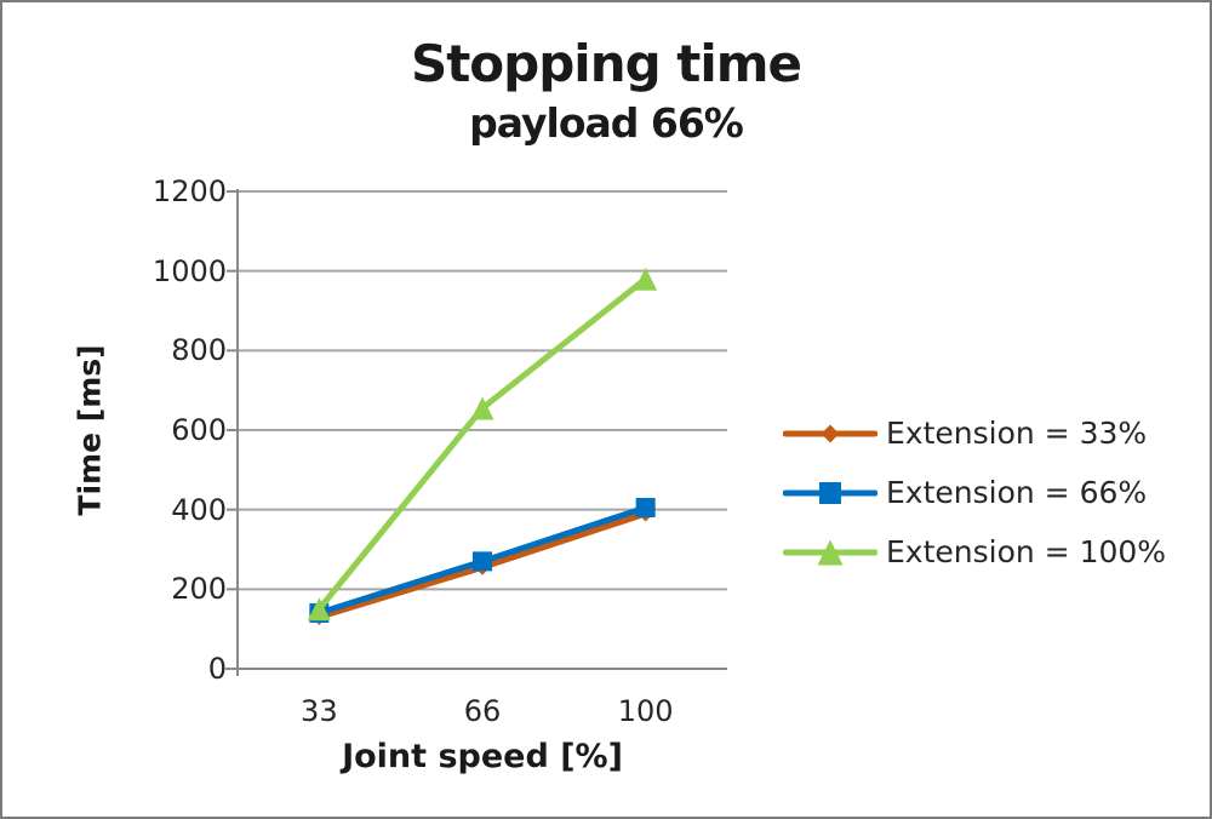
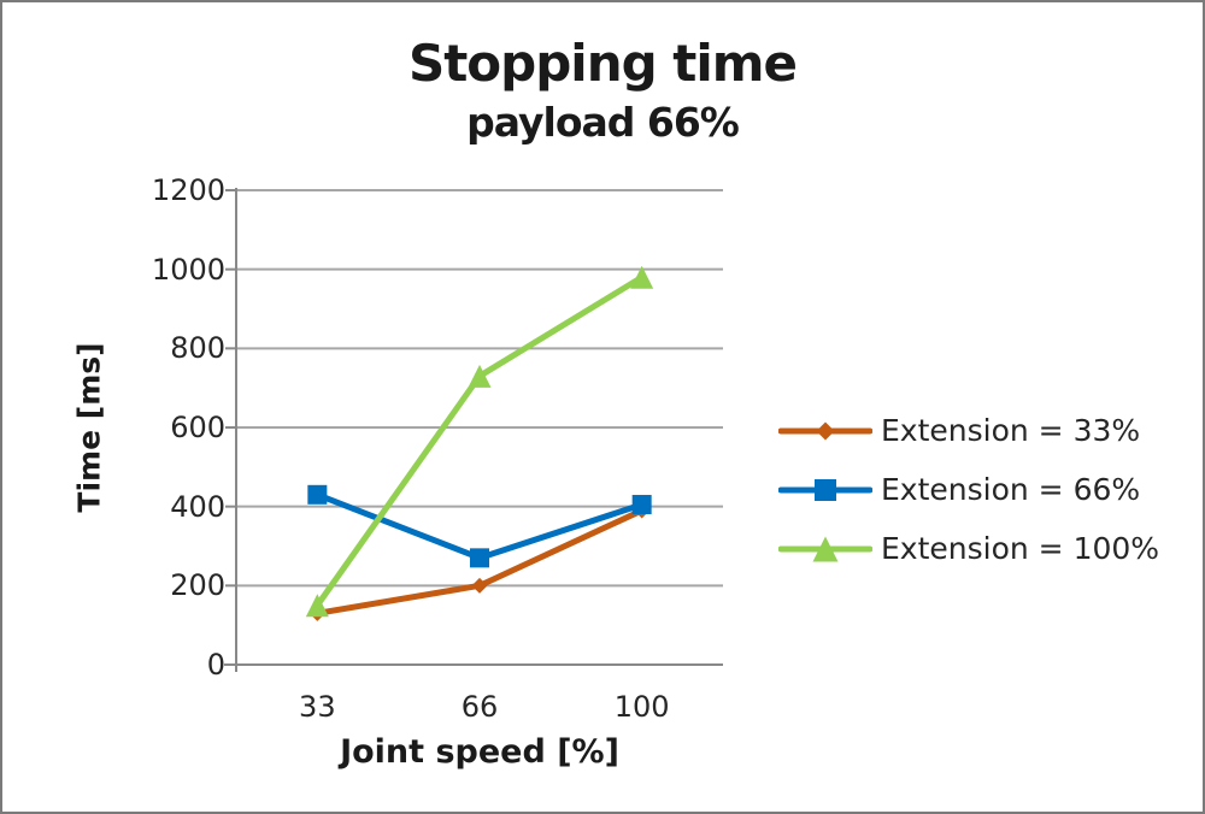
Extension = 66%/33: 140 -> 430
Extension = 33%/66: 260 -> 200
Extension = 100%/66: 660 -> 730
